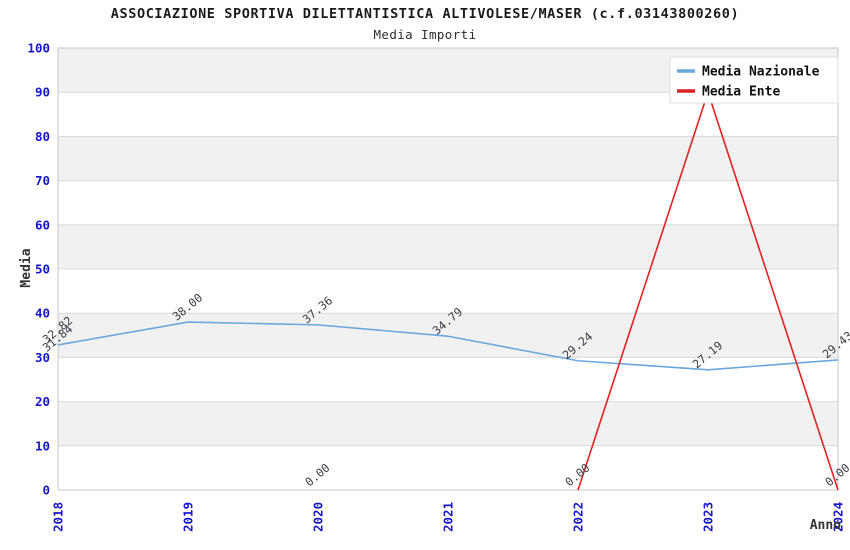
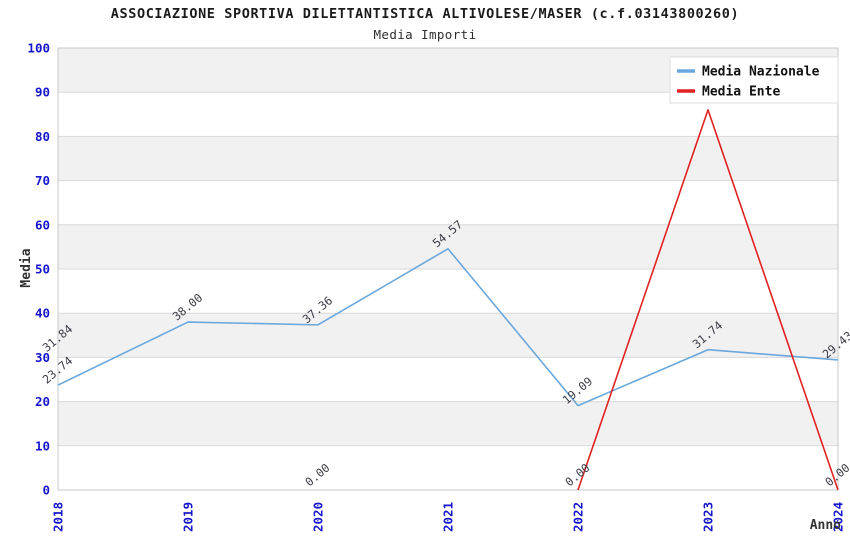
Media Nazionale/2018: 32.82 -> 23.74
Media Nazionale/2021: 34.79 -> 54.57
Media Nazionale/2022: 29.24 -> 19.09
Media Nazionale/2023: 27.19 -> 31.74
Media Ente/2023: 90 -> 86
